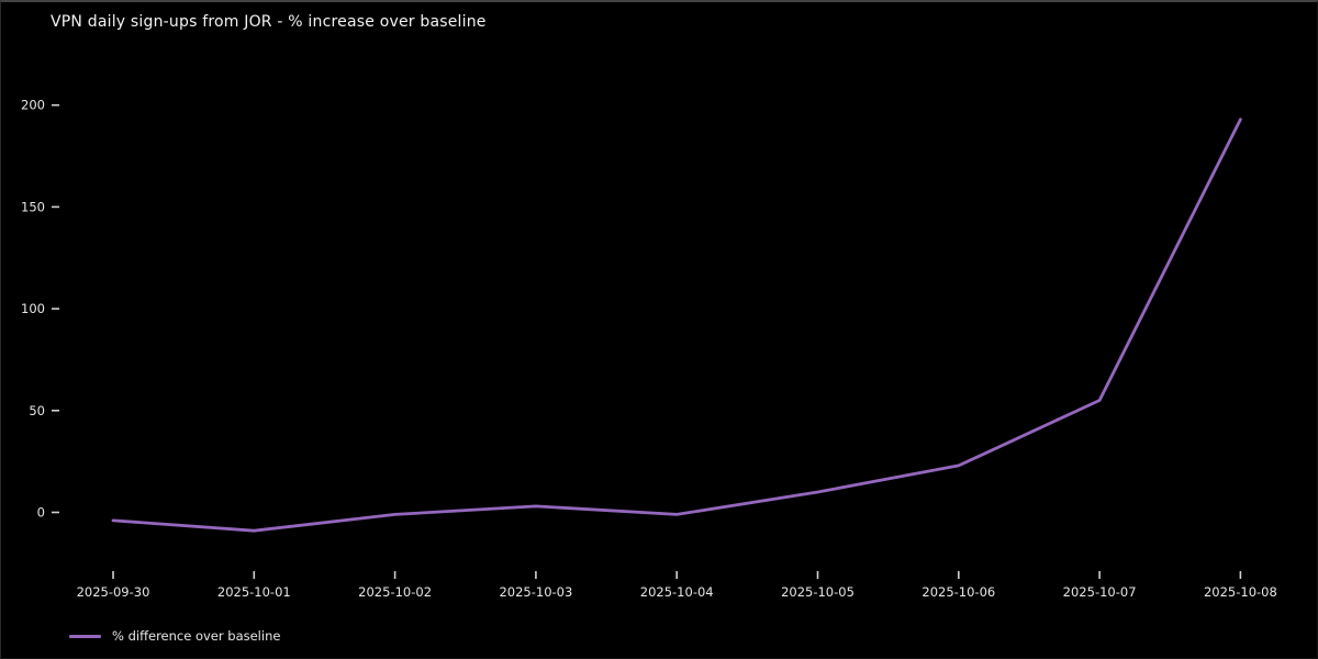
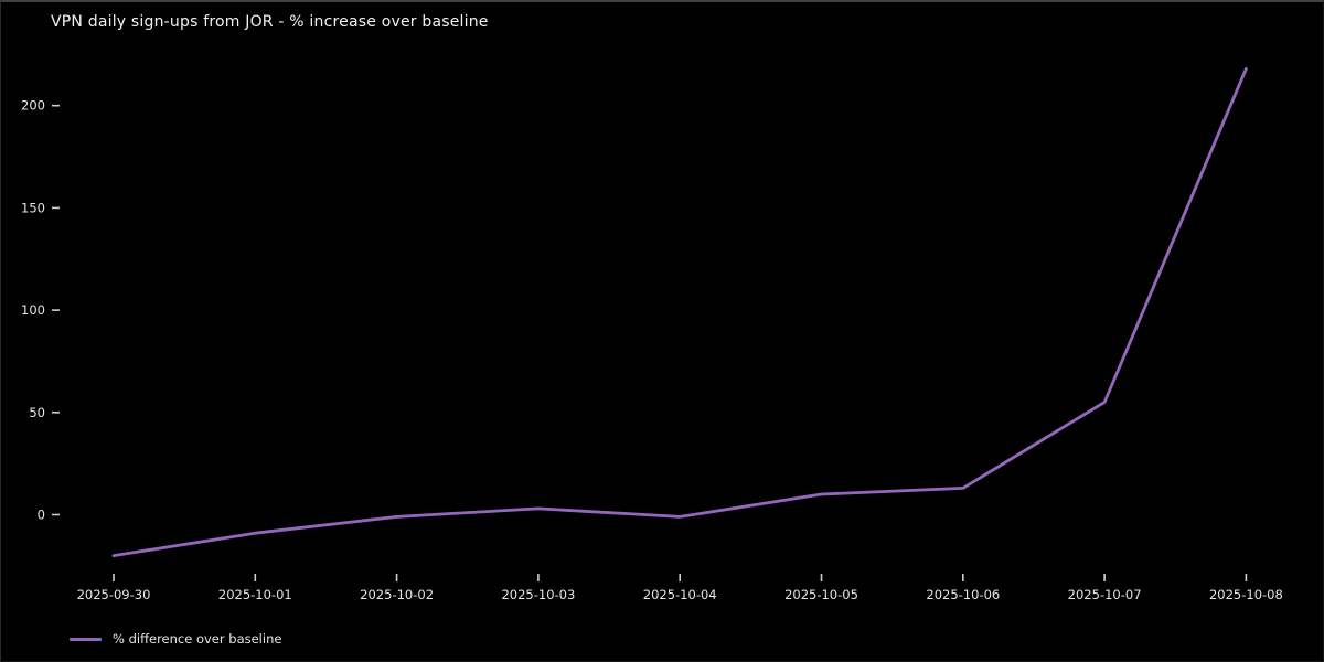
2025-09-30: -4 -> -20
2025-10-06: 23 -> 13
2025-10-08: 193 -> 218
